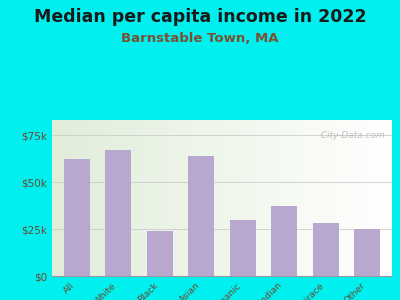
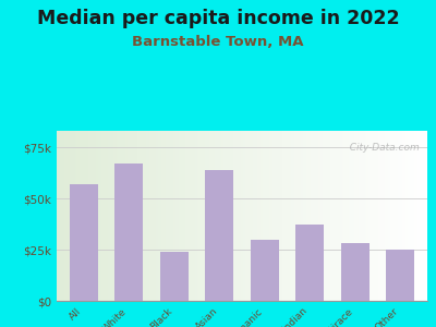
All: $62k -> $57k
